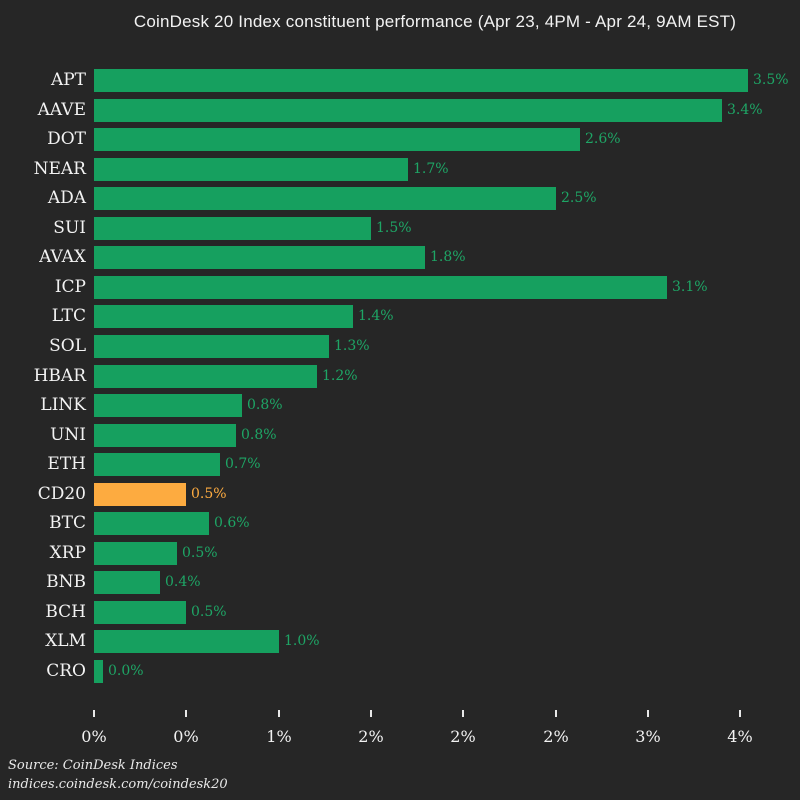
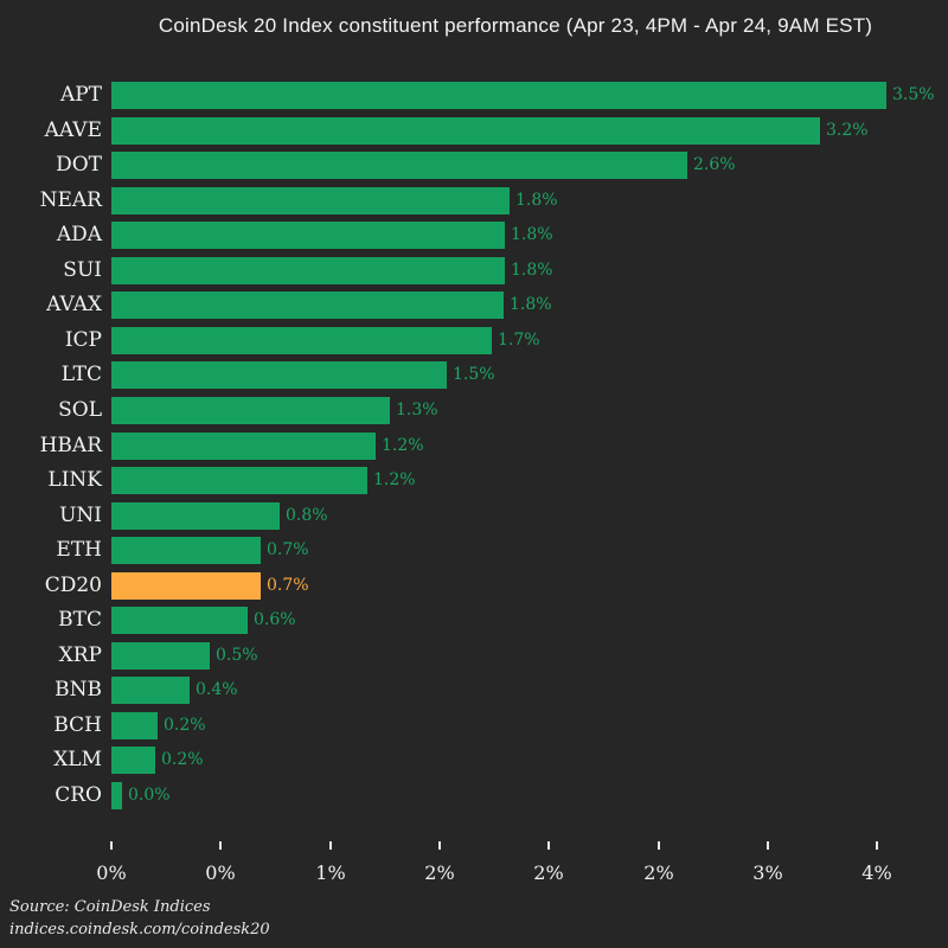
AAVE: 3.4% -> 3.2%
NEAR: 1.7% -> 1.8%
ADA: 2.5% -> 1.8%
SUI: 1.5% -> 1.8%
ICP: 3.1% -> 1.7%
LTC: 1.4% -> 1.5%
LINK: 0.8% -> 1.2%
CD20: 0.5% -> 0.7%
BCH: 0.5% -> 0.2%
XLM: 1.0% -> 0.2%
